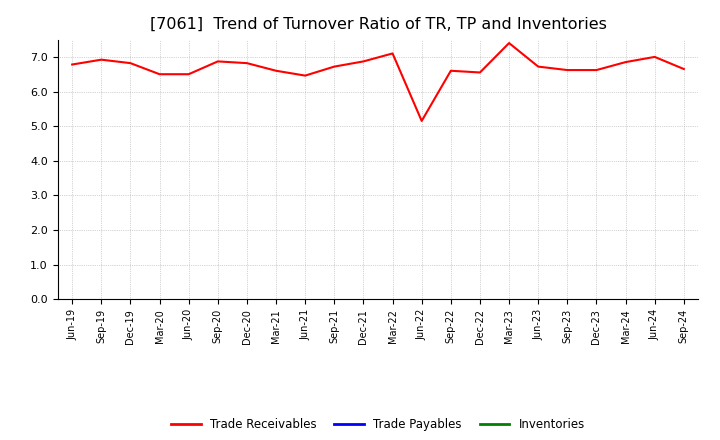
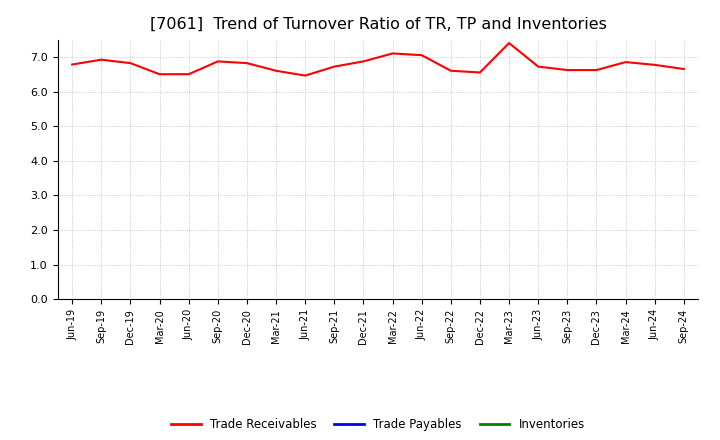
Jun-22: 5.15 -> 7.05
Jun-24: 7.00 -> 6.77
